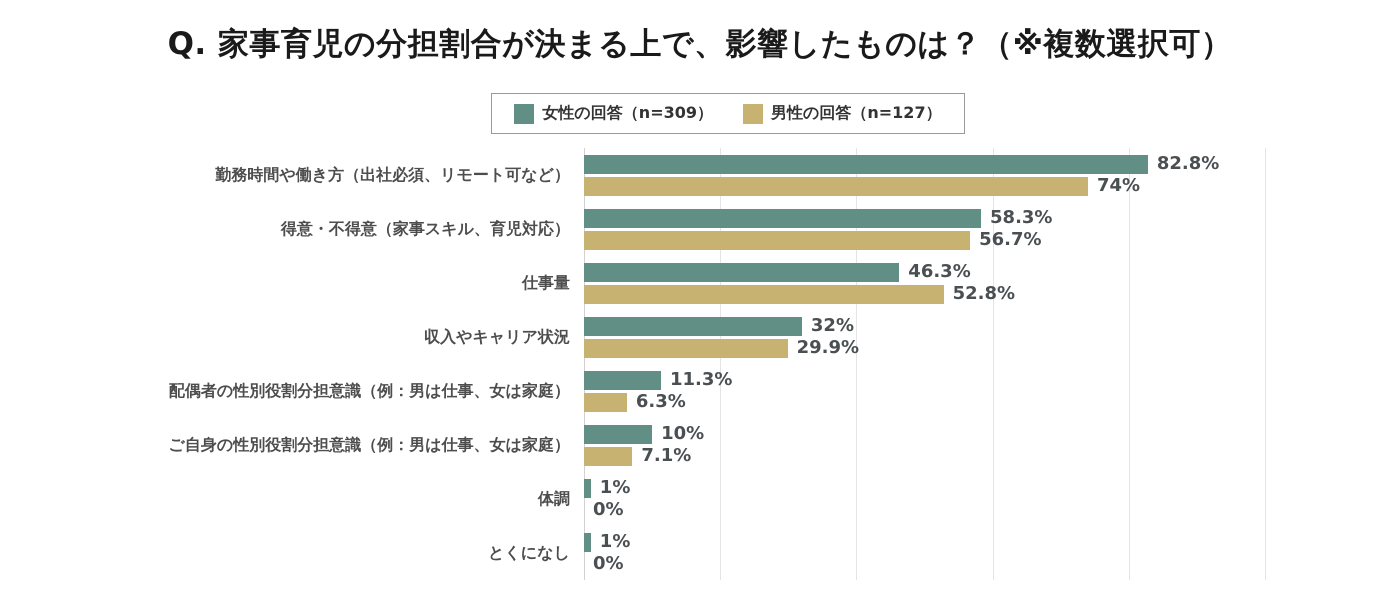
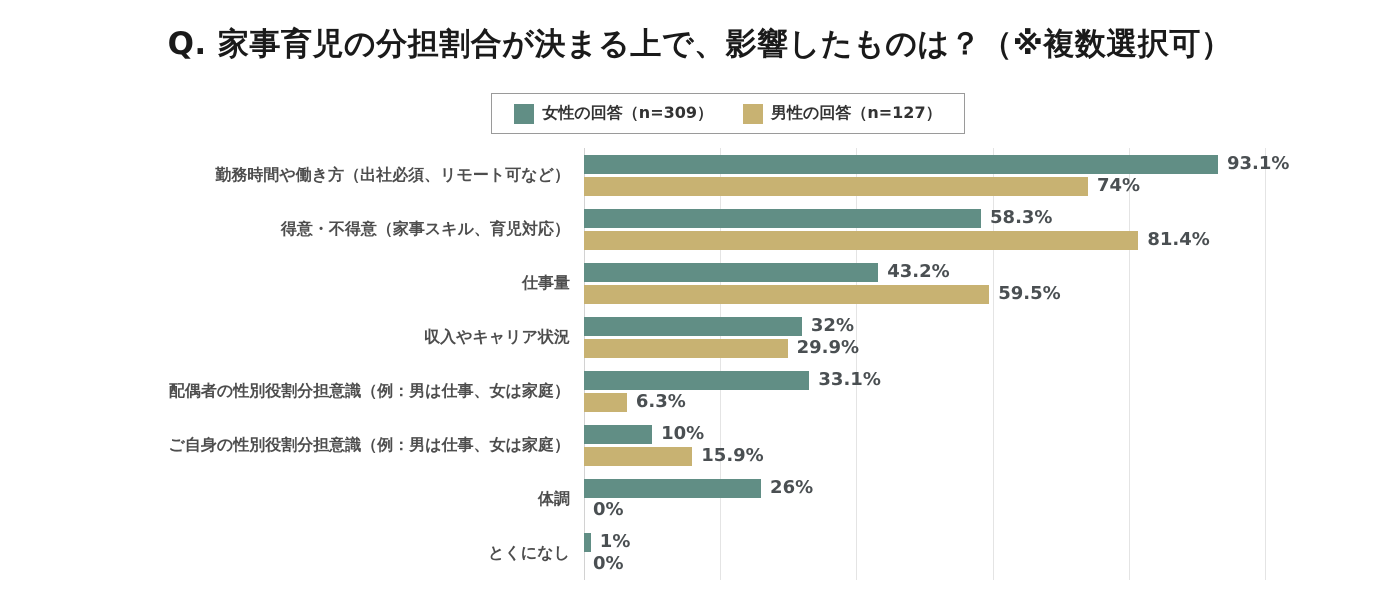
女性の回答（n=309）/勤務時間や働き方（出社必須、リモート可など）: 82.8% -> 93.1%
男性の回答（n=127）/得意・不得意（家事スキル、育児対応）: 56.7% -> 81.4%
女性の回答（n=309）/仕事量: 46.3% -> 43.2%
男性の回答（n=127）/仕事量: 52.8% -> 59.5%
女性の回答（n=309）/配偶者の性別役割分担意識（例：男は仕事、女は家庭）: 11.3% -> 33.1%
男性の回答（n=127）/ご自身の性別役割分担意識（例：男は仕事、女は家庭）: 7.1% -> 15.9%
女性の回答（n=309）/体調: 1% -> 26%
